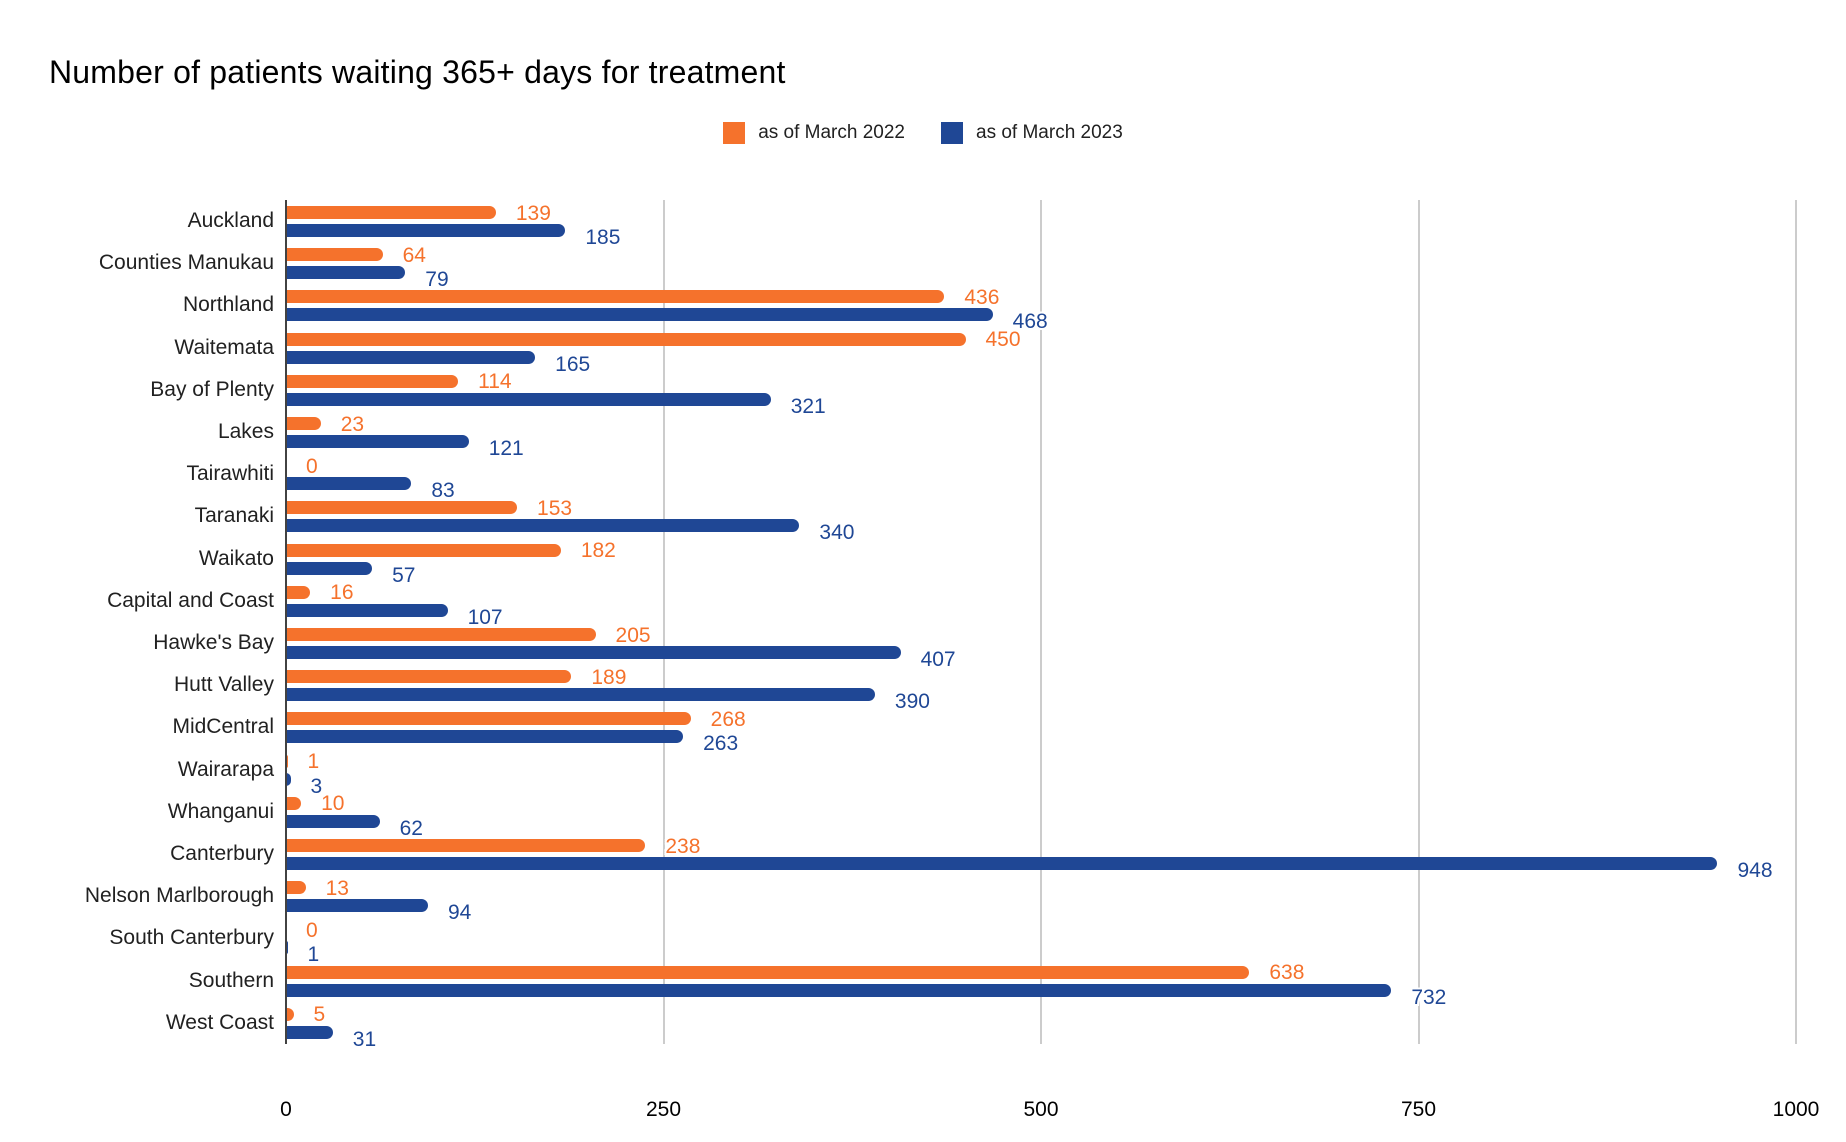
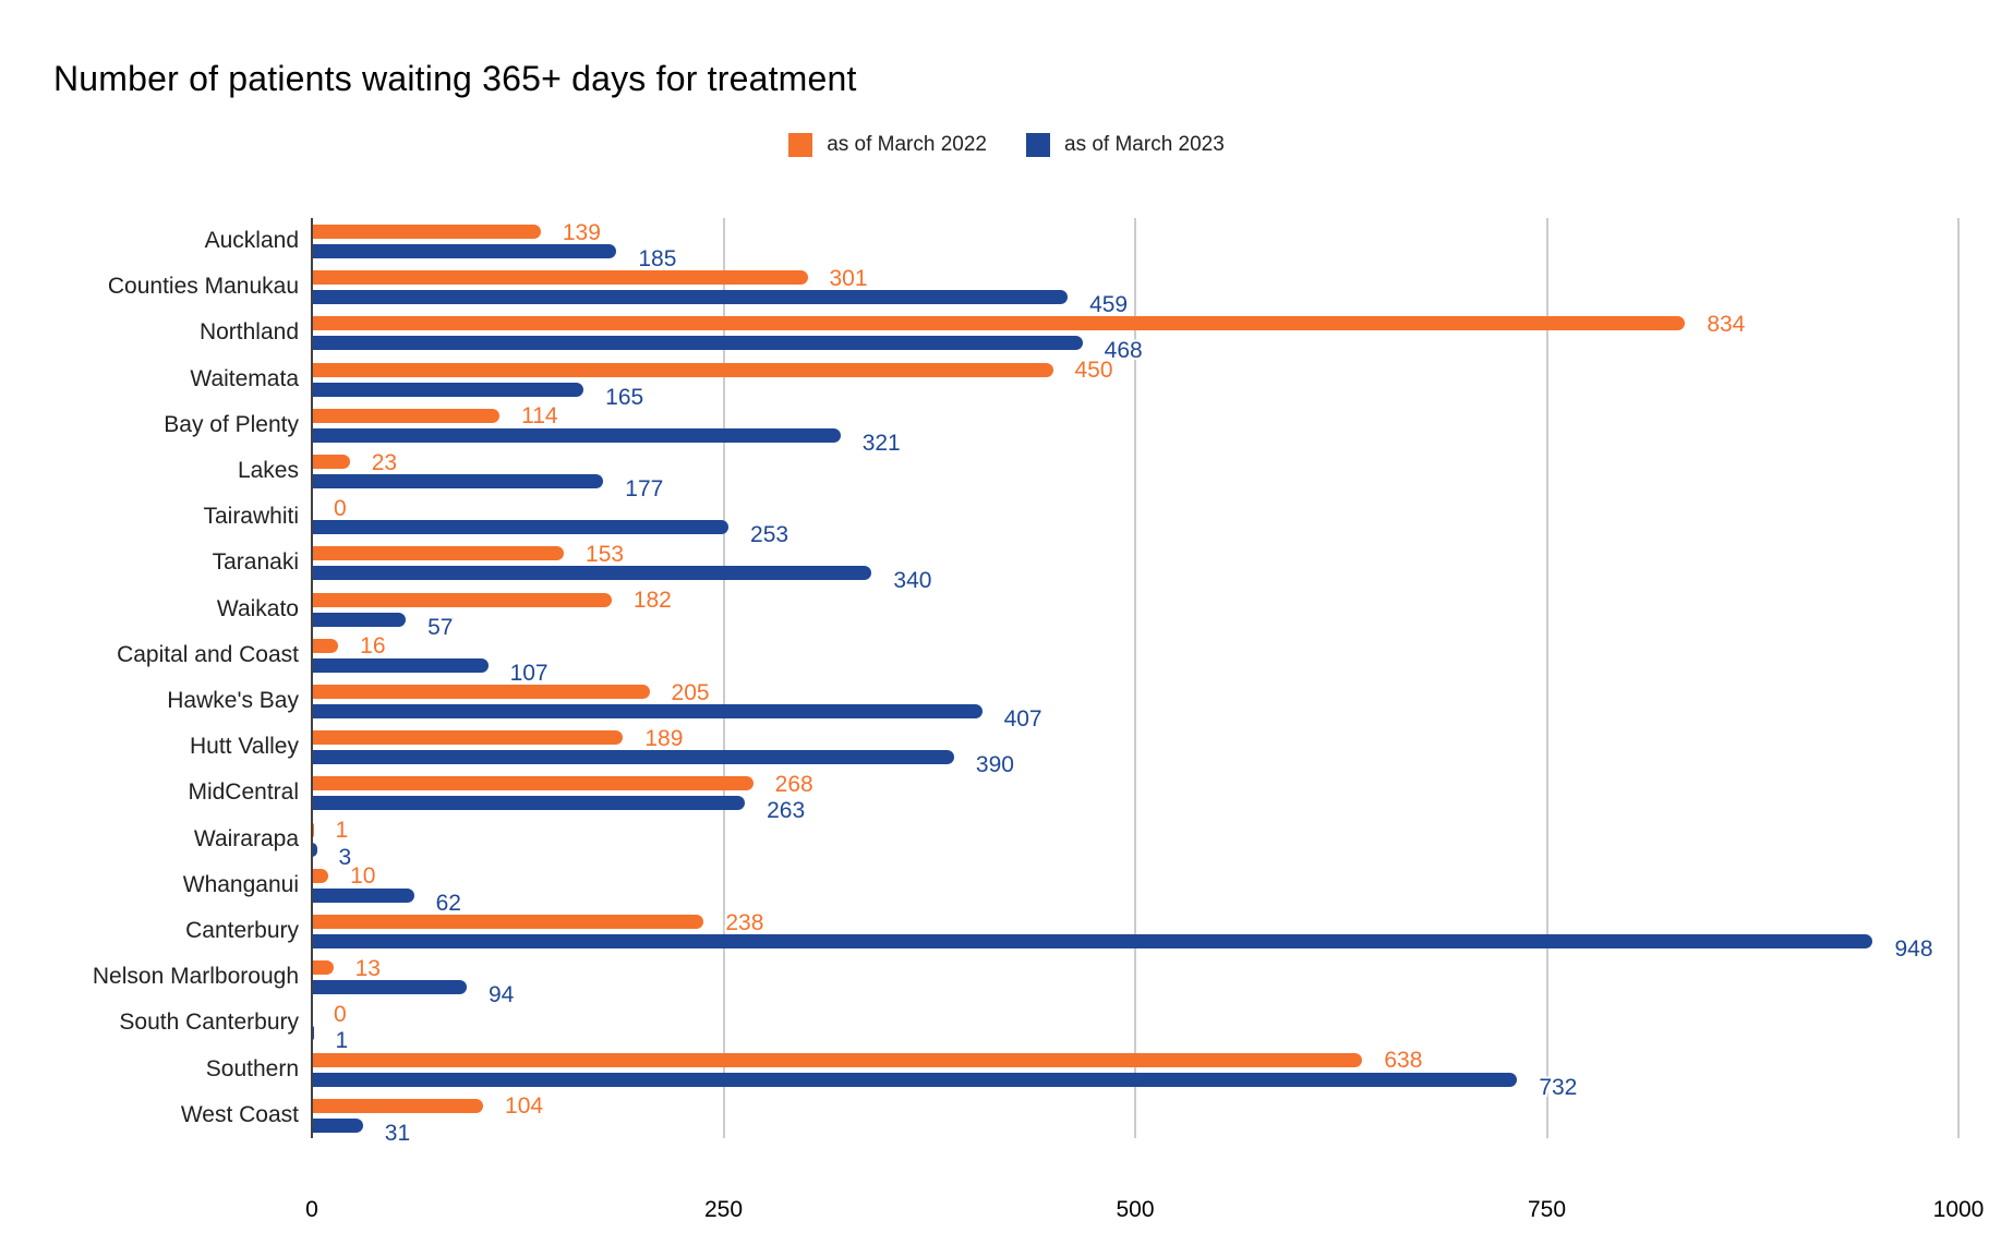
as of March 2022/Counties Manukau: 64 -> 301
as of March 2023/Counties Manukau: 79 -> 459
as of March 2022/Northland: 436 -> 834
as of March 2023/Lakes: 121 -> 177
as of March 2023/Tairawhiti: 83 -> 253
as of March 2022/West Coast: 5 -> 104
